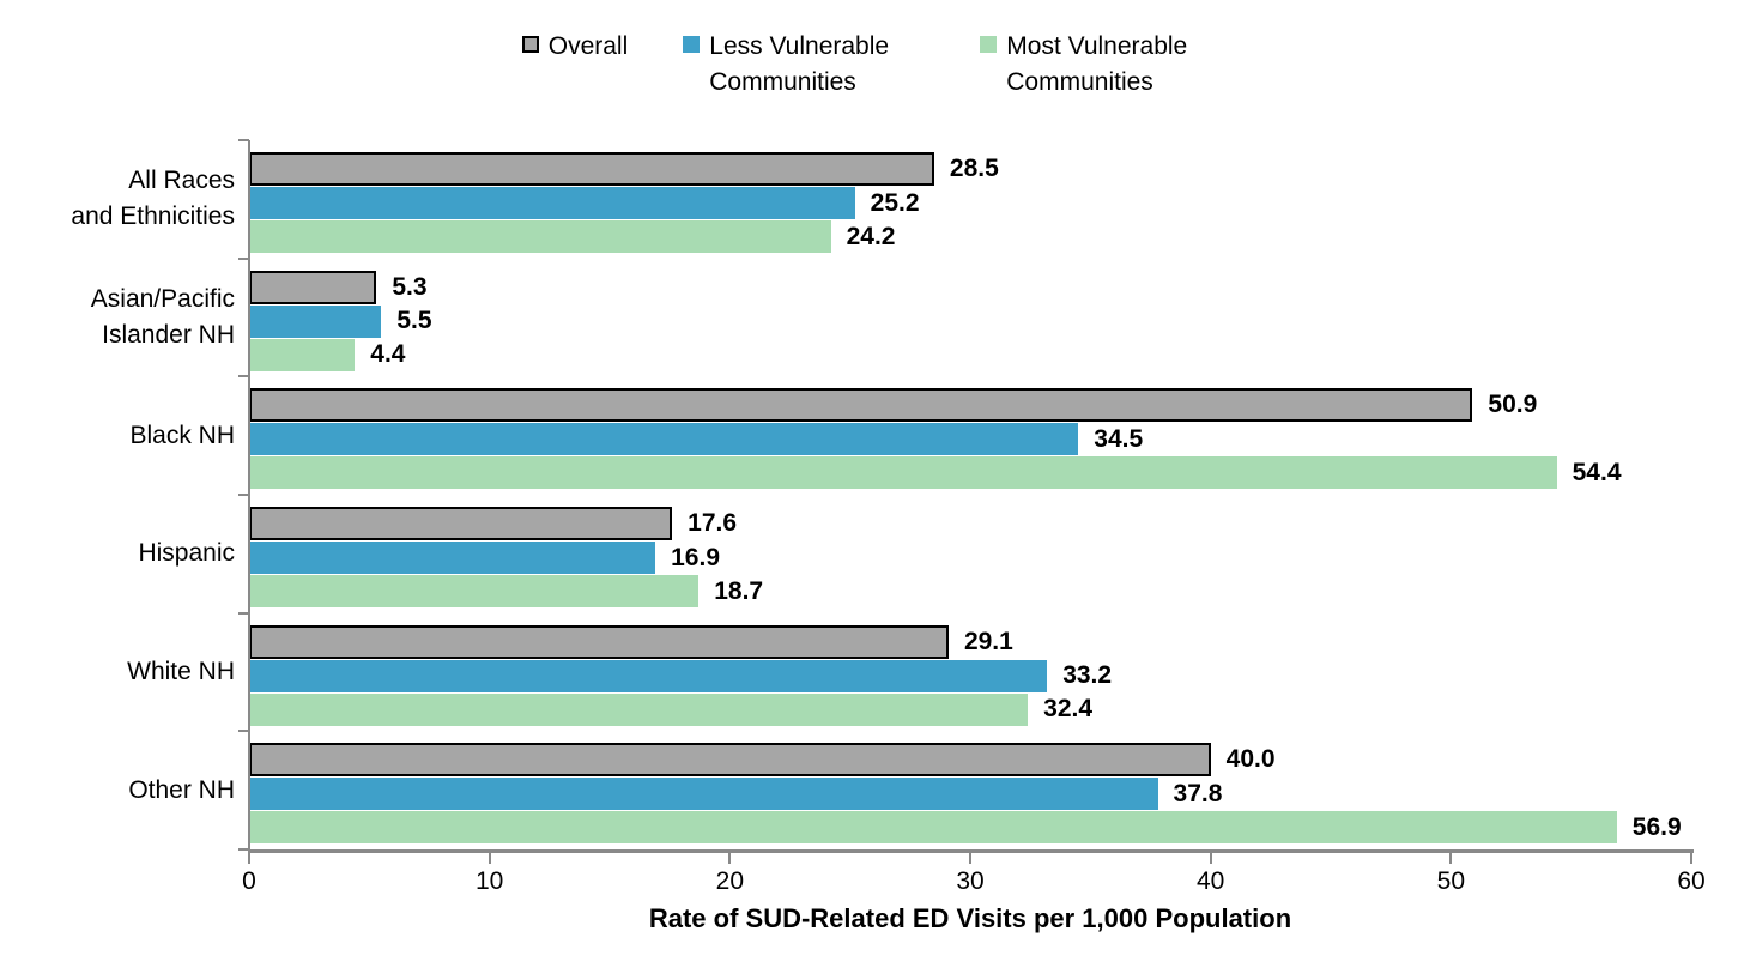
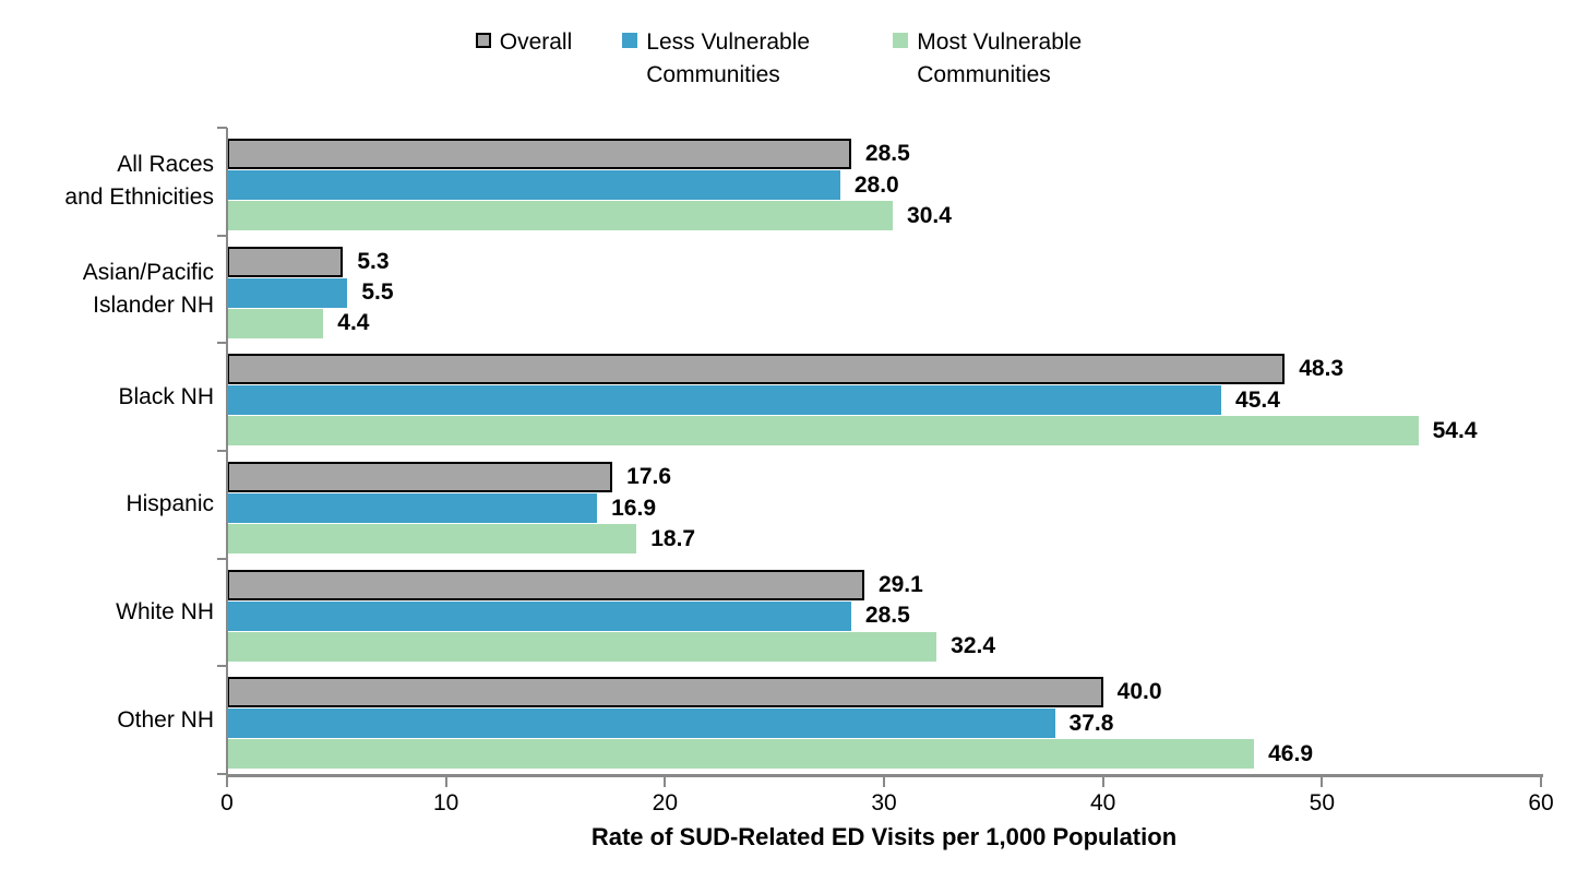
Less Vulnerable Communities/All Races and Ethnicities: 25.2 -> 28.0
Most Vulnerable Communities/All Races and Ethnicities: 24.2 -> 30.4
Overall/Black NH: 50.9 -> 48.3
Less Vulnerable Communities/Black NH: 34.5 -> 45.4
Less Vulnerable Communities/White NH: 33.2 -> 28.5
Most Vulnerable Communities/Other NH: 56.9 -> 46.9
